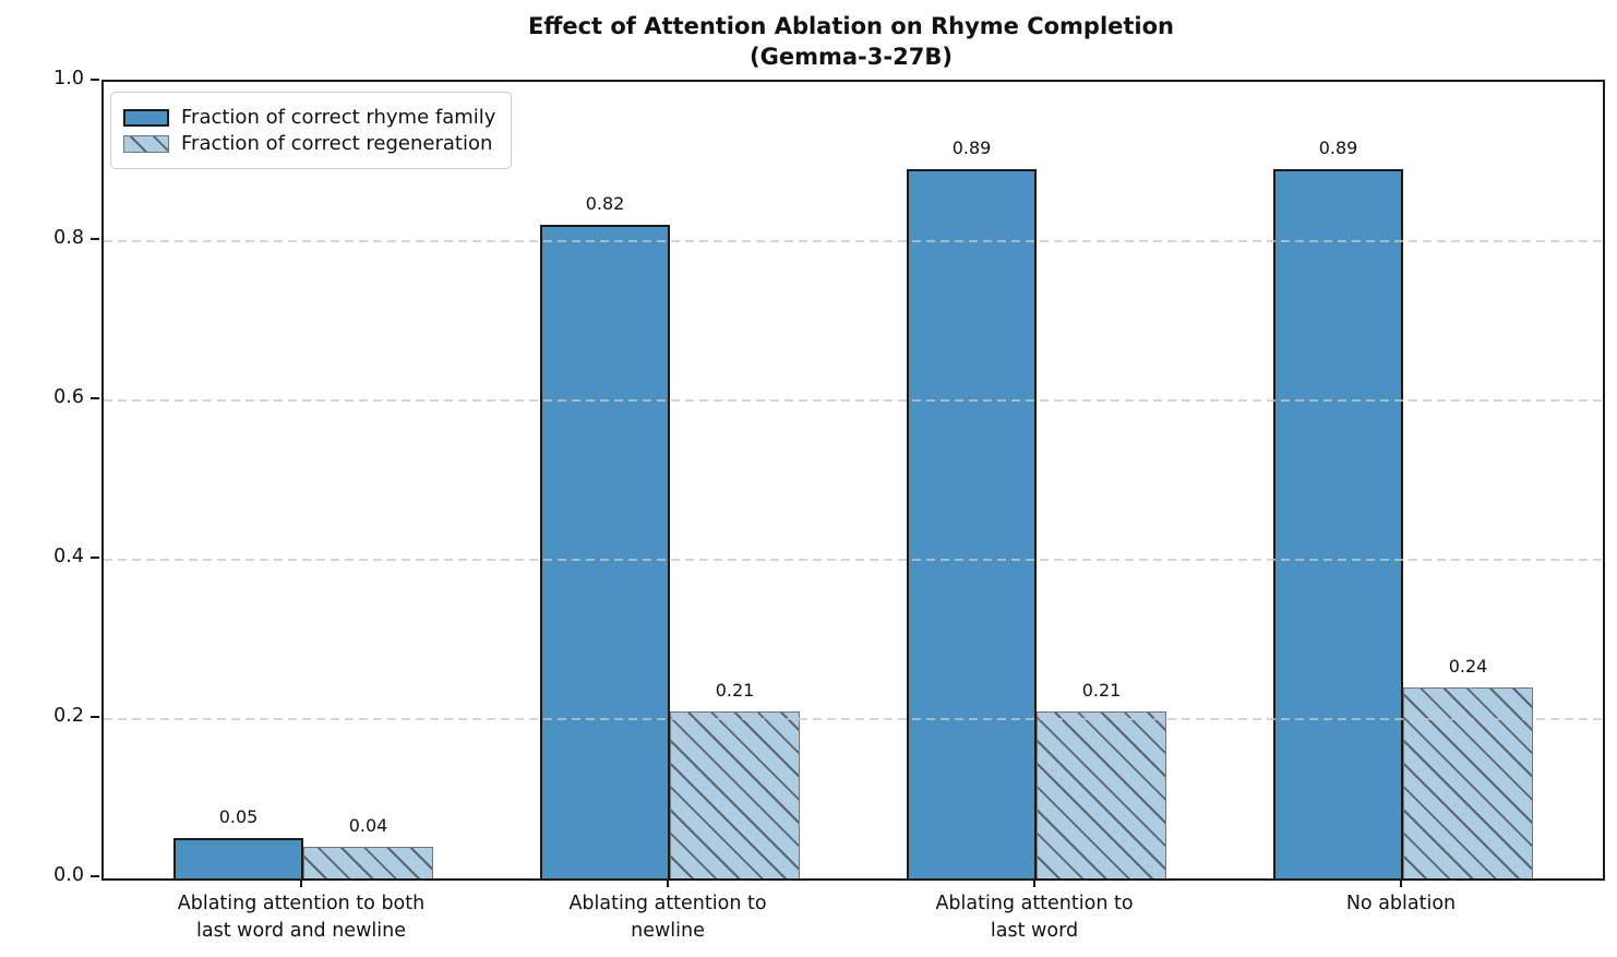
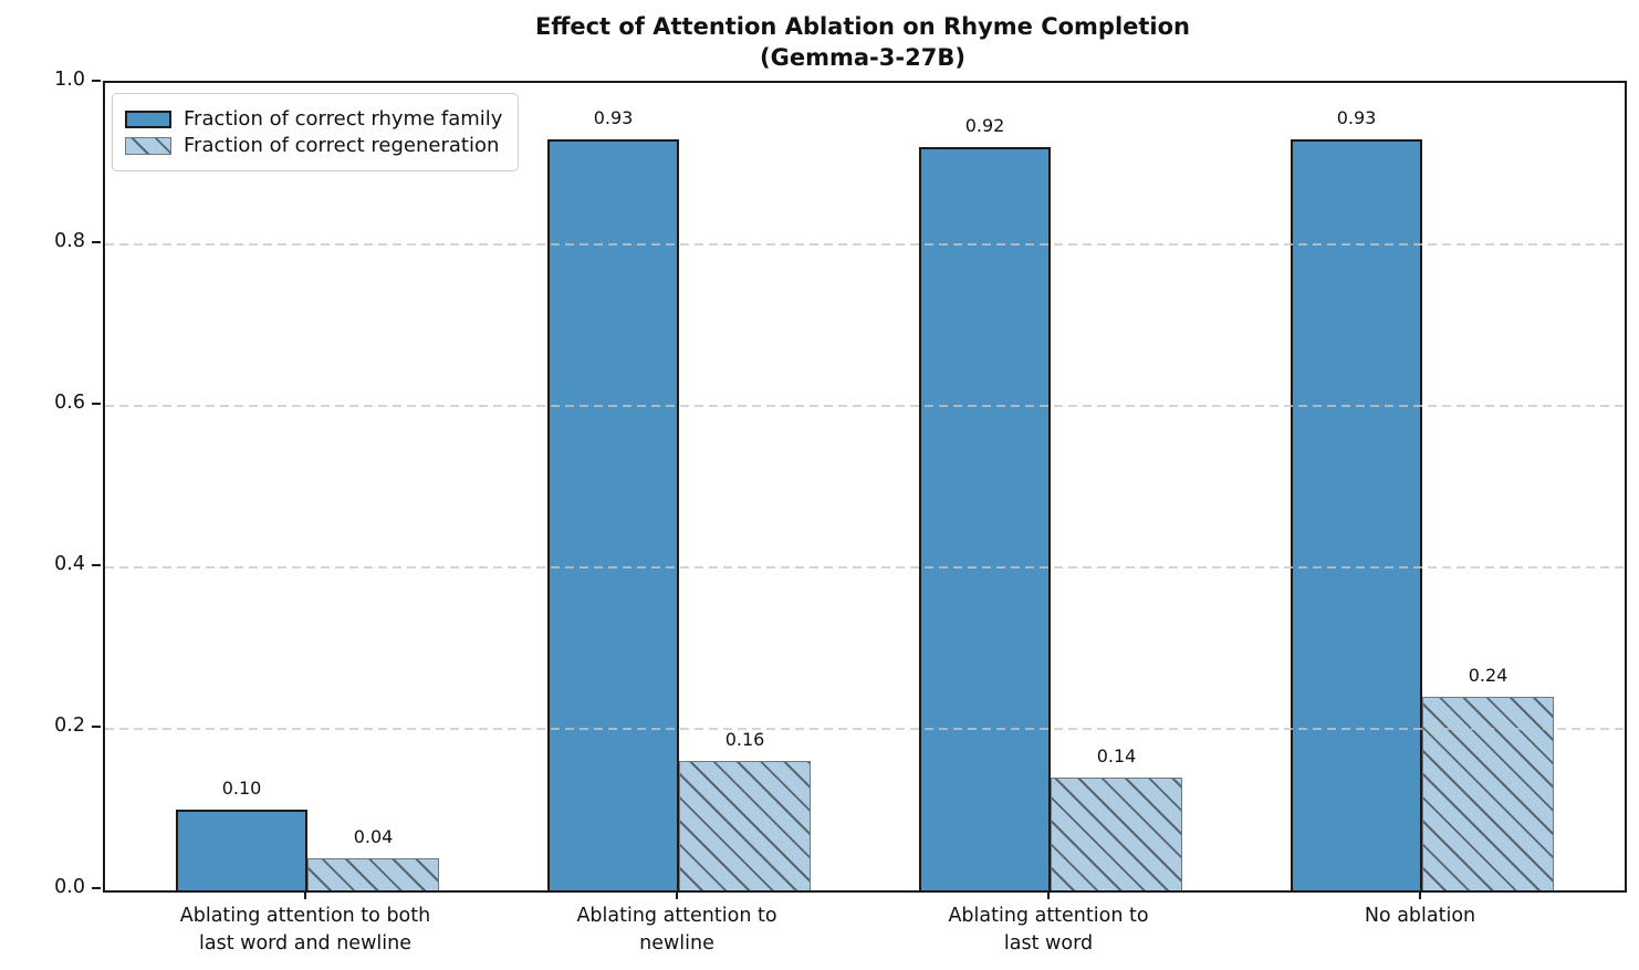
Fraction of correct rhyme family/Ablating attention to both last word and newline: 0.05 -> 0.10
Fraction of correct rhyme family/Ablating attention to newline: 0.82 -> 0.93
Fraction of correct regeneration/Ablating attention to newline: 0.21 -> 0.16
Fraction of correct rhyme family/Ablating attention to last word: 0.89 -> 0.92
Fraction of correct regeneration/Ablating attention to last word: 0.21 -> 0.14
Fraction of correct rhyme family/No ablation: 0.89 -> 0.93
